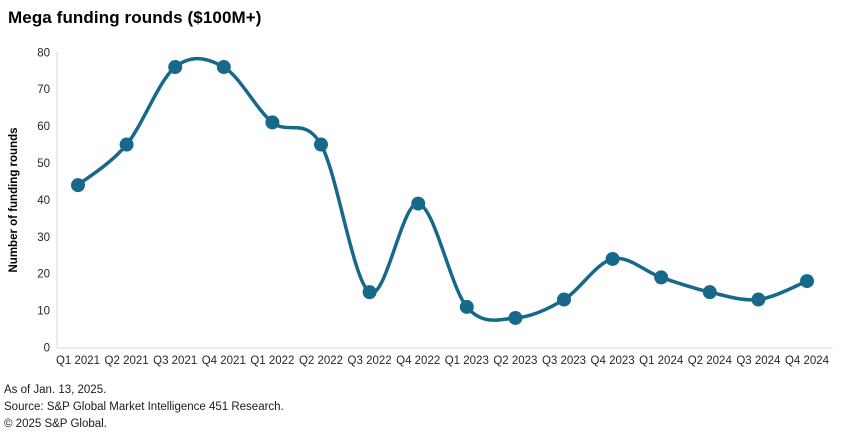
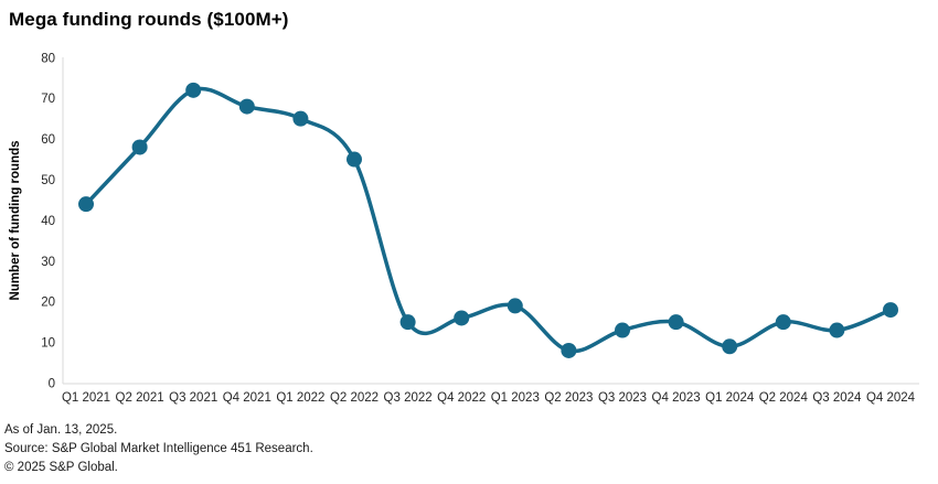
Q2 2021: 55 -> 58
Q3 2021: 76 -> 72
Q4 2021: 76 -> 68
Q1 2022: 61 -> 65
Q4 2022: 39 -> 16
Q1 2023: 11 -> 19
Q4 2023: 24 -> 15
Q1 2024: 19 -> 9
